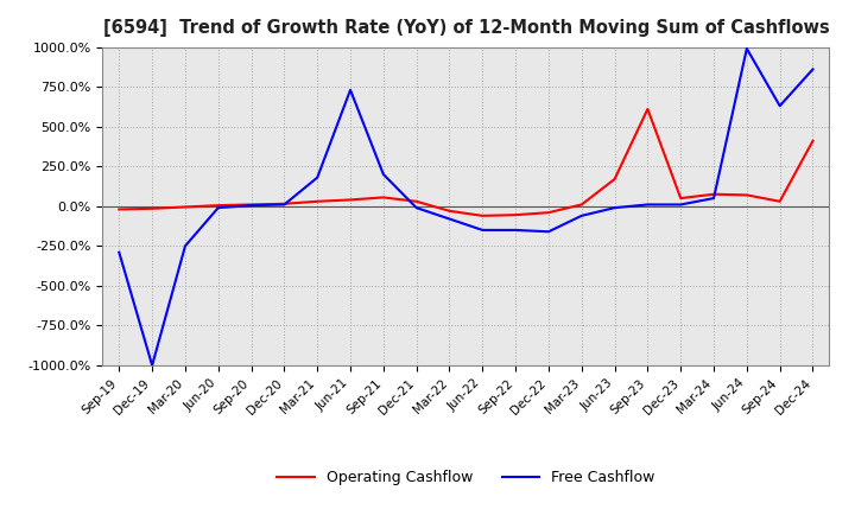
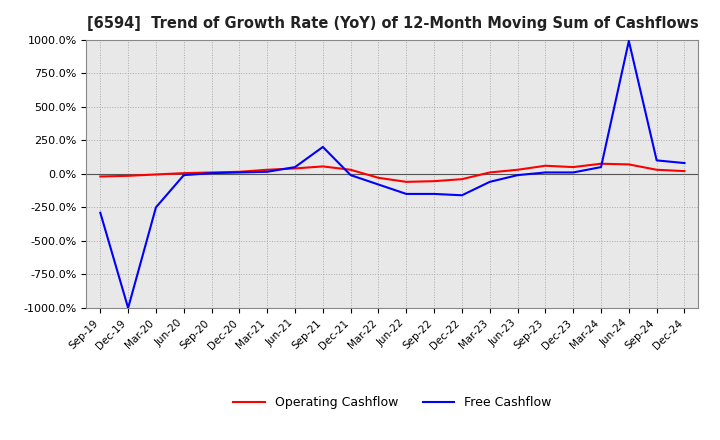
Free Cashflow/Mar-21: 180% -> 20%
Free Cashflow/Jun-21: 730% -> 50%
Operating Cashflow/Jun-23: 170% -> 30%
Operating Cashflow/Sep-23: 610% -> 60%
Free Cashflow/Sep-24: 630% -> 100%
Operating Cashflow/Dec-24: 410% -> 20%
Free Cashflow/Dec-24: 860% -> 80%
